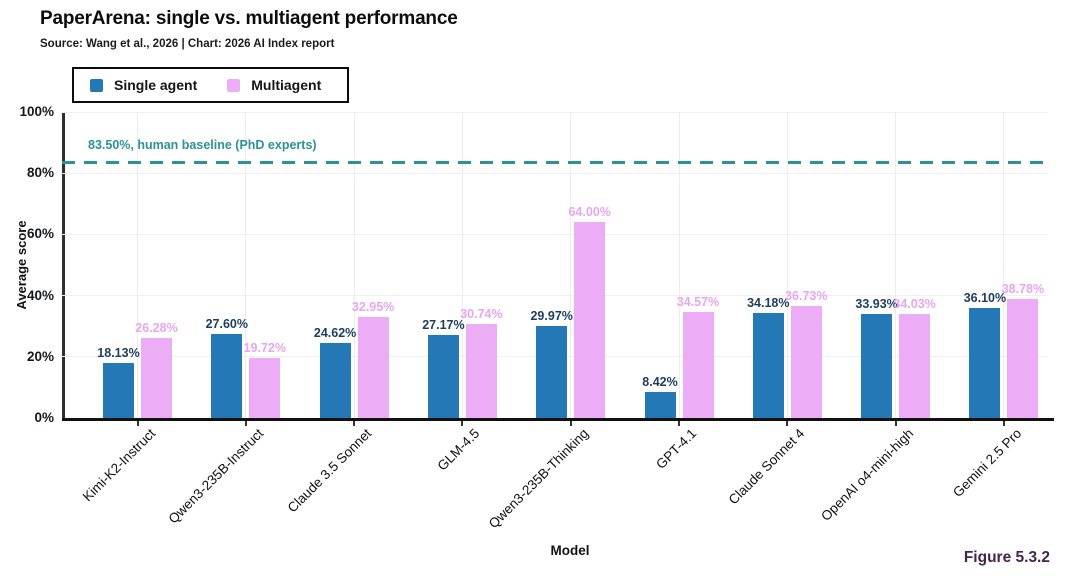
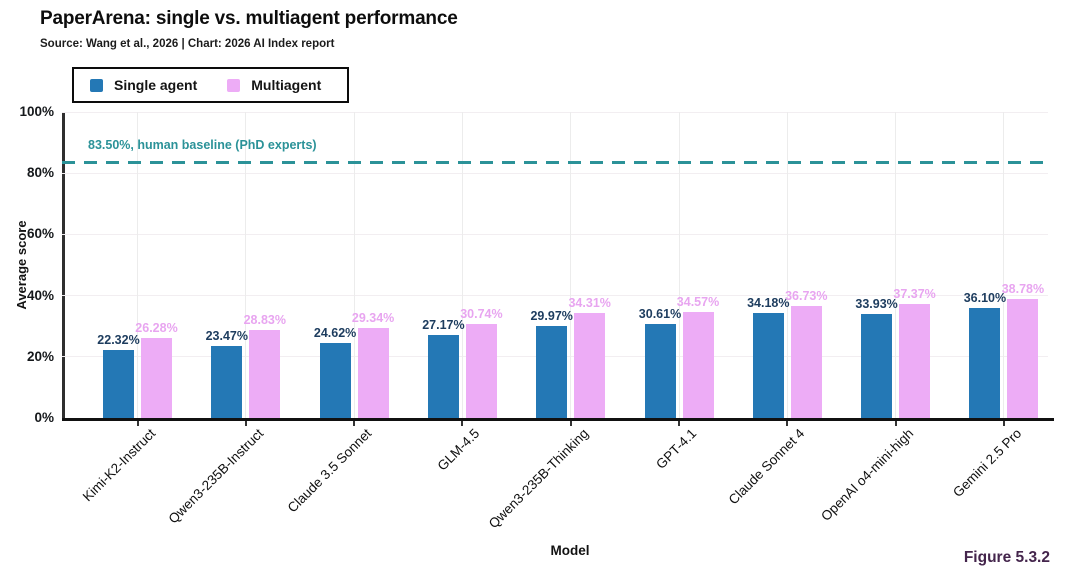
Single agent/Kimi-K2-Instruct: 18.13% -> 22.32%
Single agent/Qwen3-235B-Instruct: 27.60% -> 23.47%
Multiagent/Qwen3-235B-Instruct: 19.72% -> 28.83%
Multiagent/Claude 3.5 Sonnet: 32.95% -> 29.34%
Multiagent/Qwen3-235B-Thinking: 64.00% -> 34.31%
Single agent/GPT-4.1: 8.42% -> 30.61%
Multiagent/OpenAI o4-mini-high: 34.03% -> 37.37%
